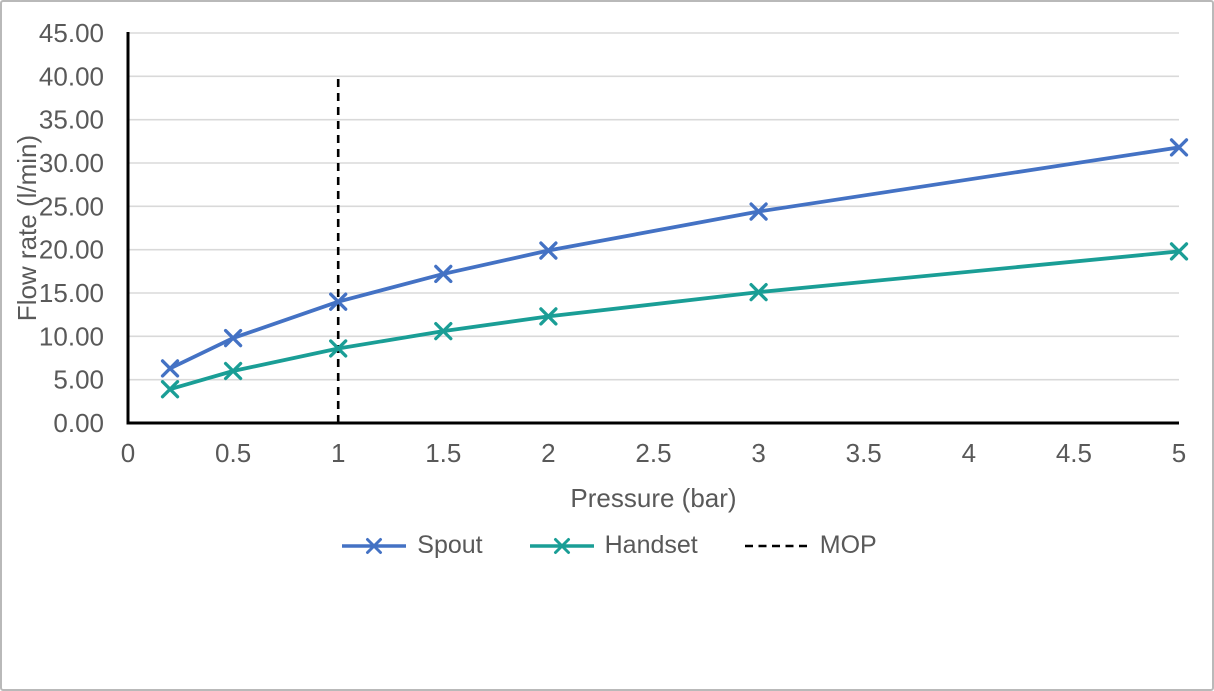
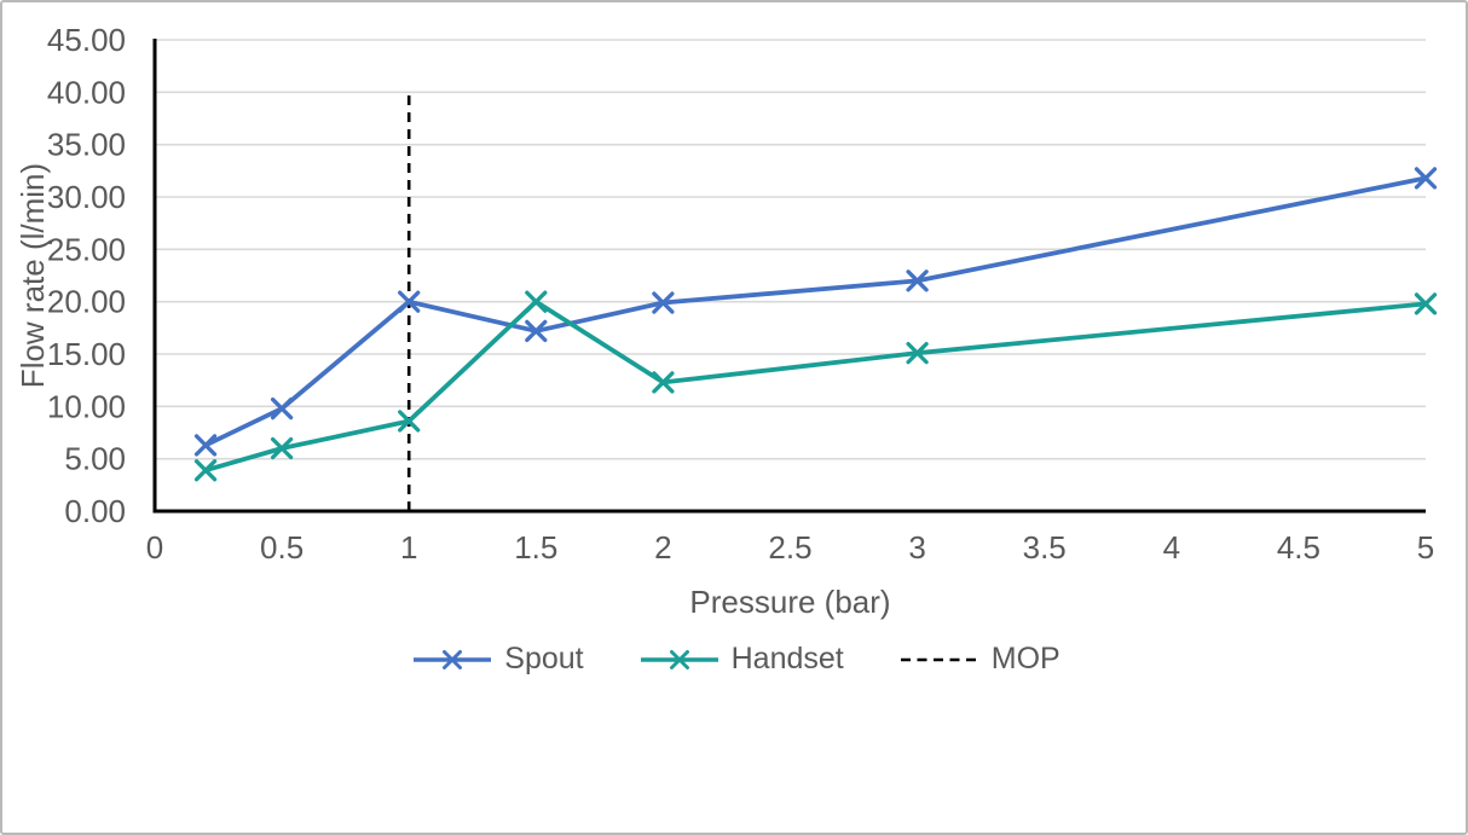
Spout/1: 14 -> 20
Handset/1.5: 11 -> 20
Spout/3: 24 -> 22
